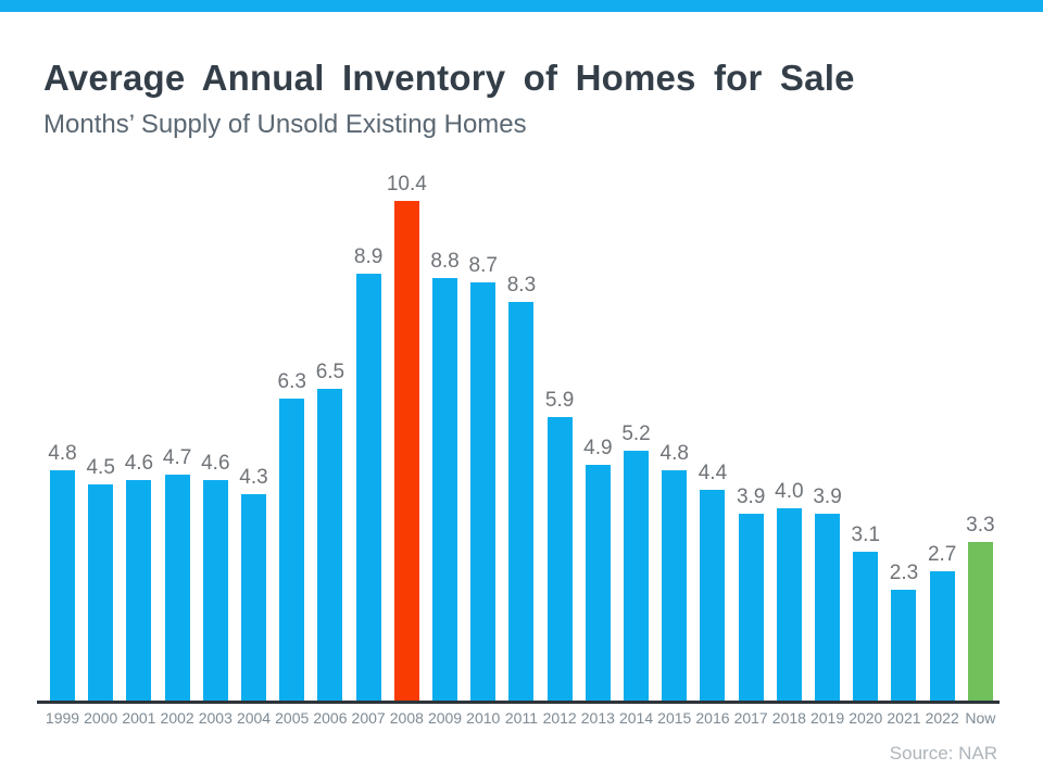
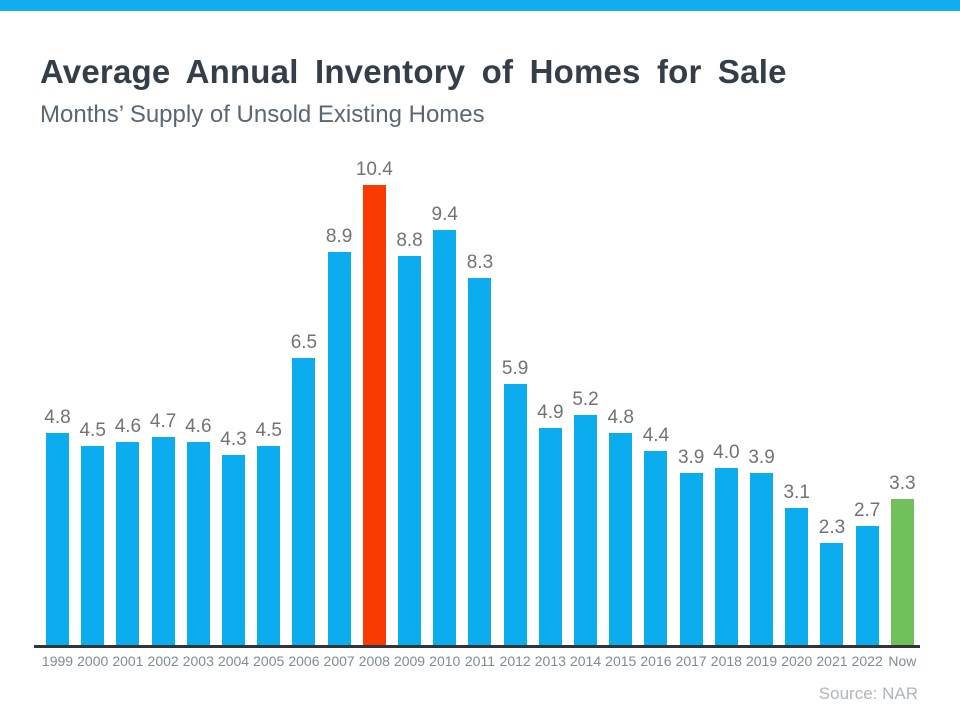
2005: 6.3 -> 4.5
2010: 8.7 -> 9.4
